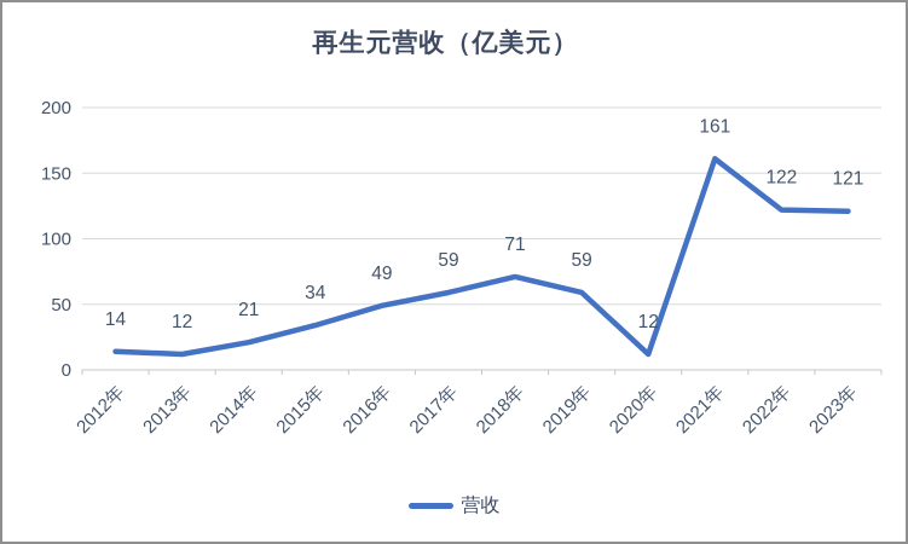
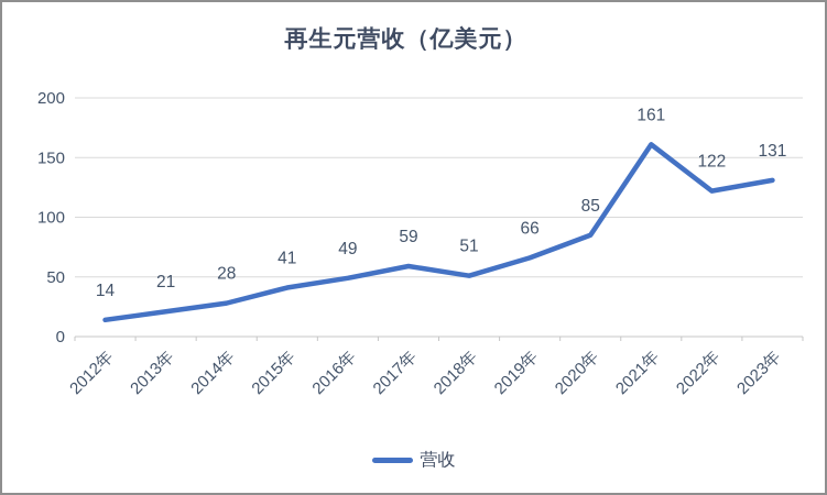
2013年: 12 -> 21
2014年: 21 -> 28
2015年: 34 -> 41
2018年: 71 -> 51
2019年: 59 -> 66
2020年: 12 -> 85
2023年: 121 -> 131
